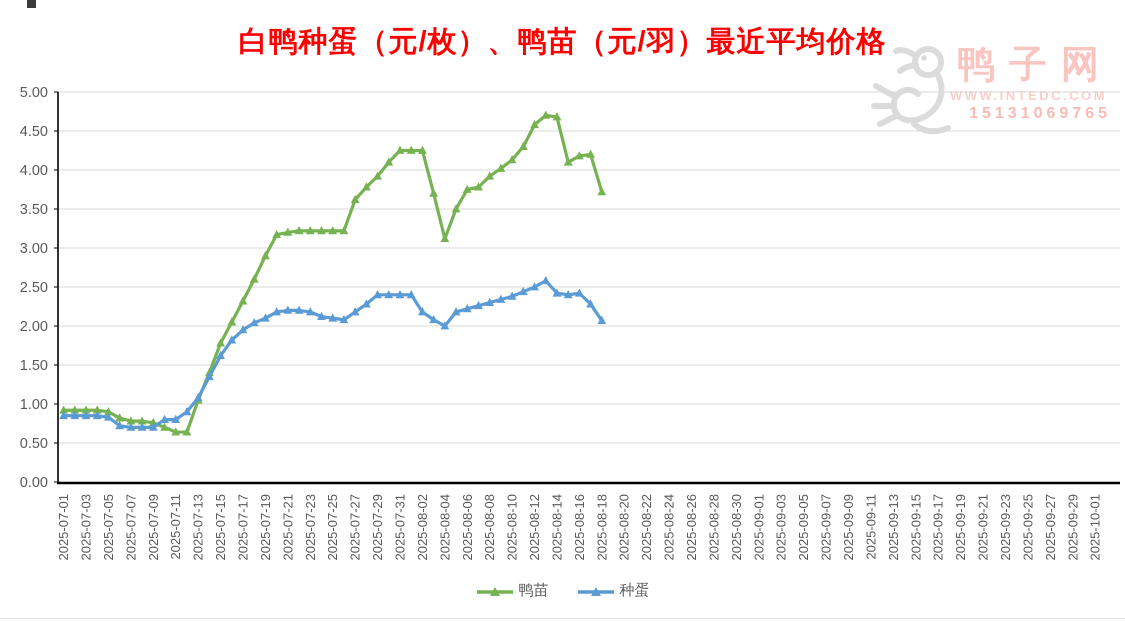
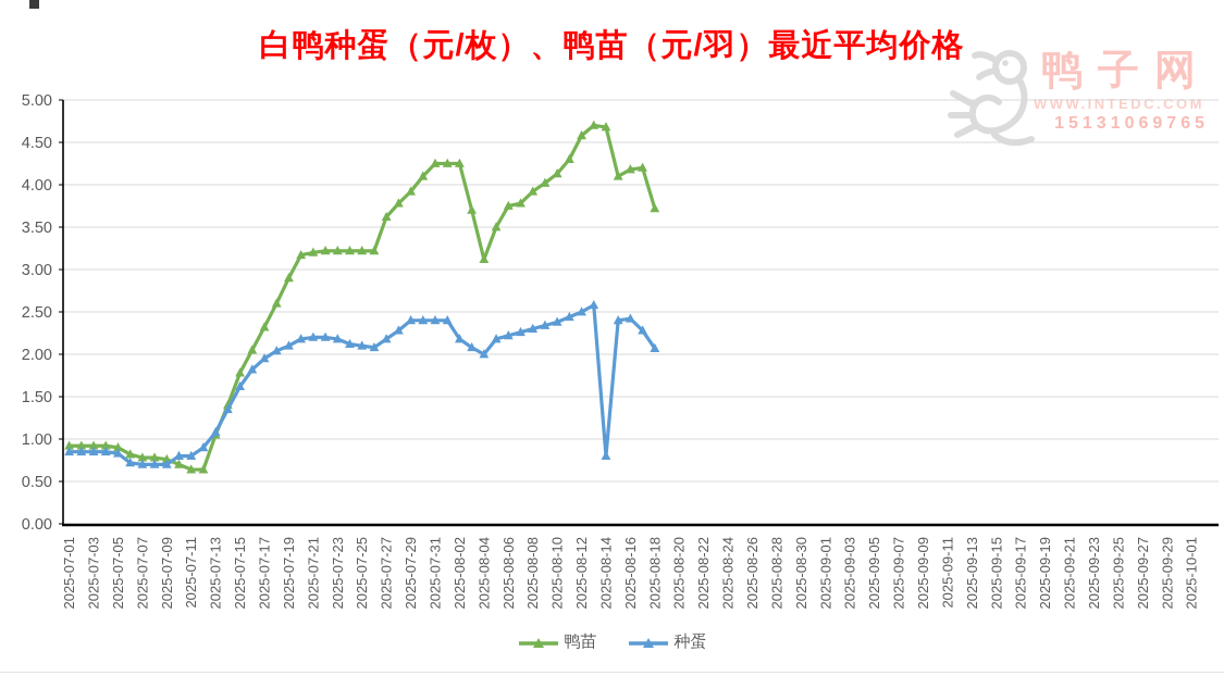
种蛋/2025-08-14: 2.4 -> 0.8
